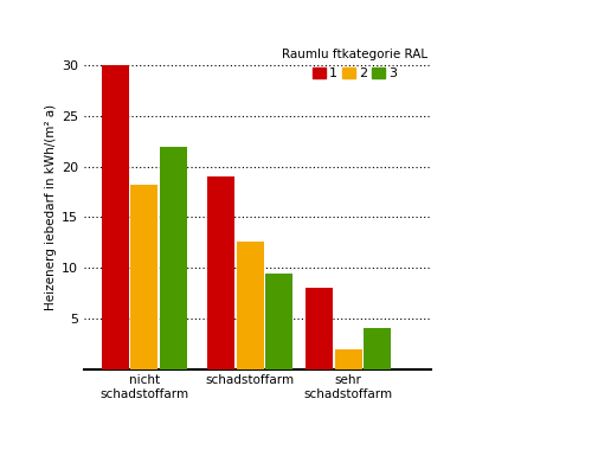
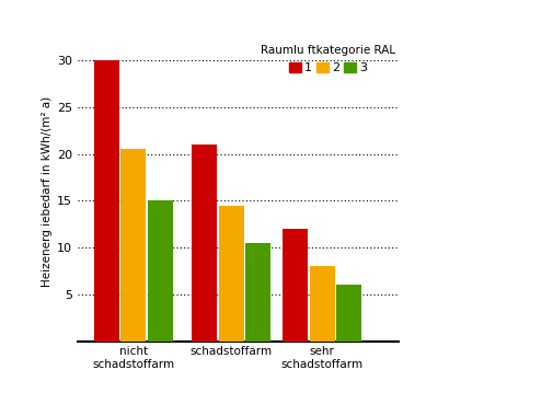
2/nicht schadstoffarm: 18.2 -> 20.5
3/nicht schadstoffarm: 22.0 -> 15.0
1/schadstoffarm: 19 -> 21
2/schadstoffarm: 12.6 -> 14.5
3/schadstoffarm: 9.4 -> 10.5
1/sehr schadstoffarm: 8 -> 12
2/sehr schadstoffarm: 2.0 -> 8.0
3/sehr schadstoffarm: 4.0 -> 6.0
